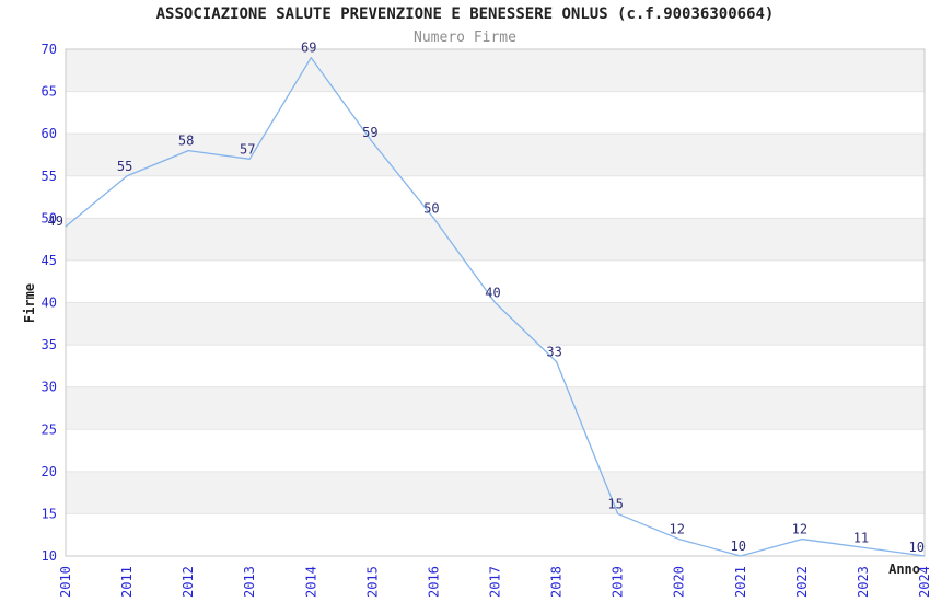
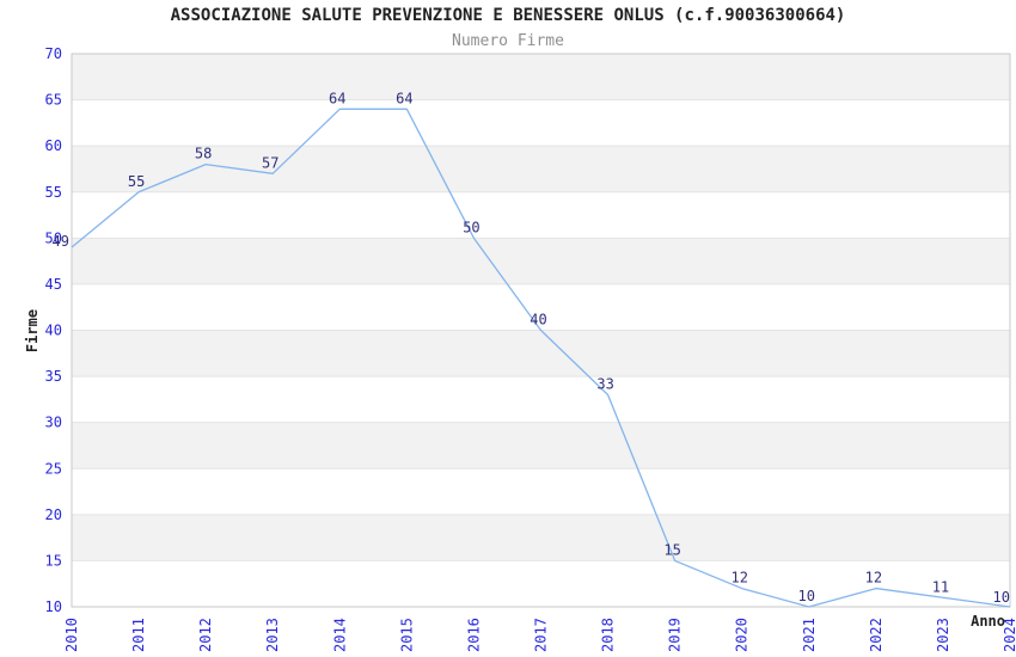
2014: 69 -> 64
2015: 59 -> 64
